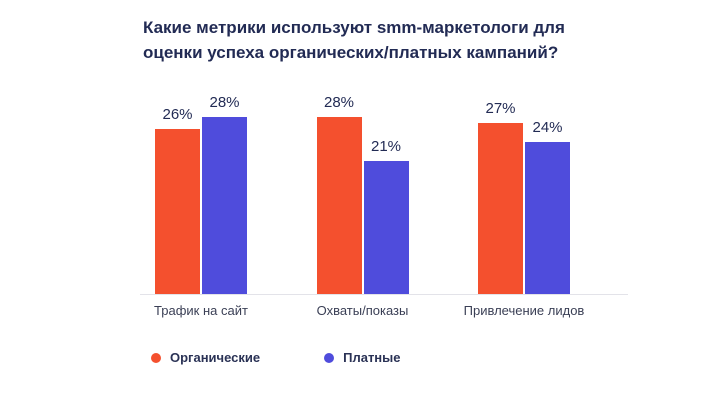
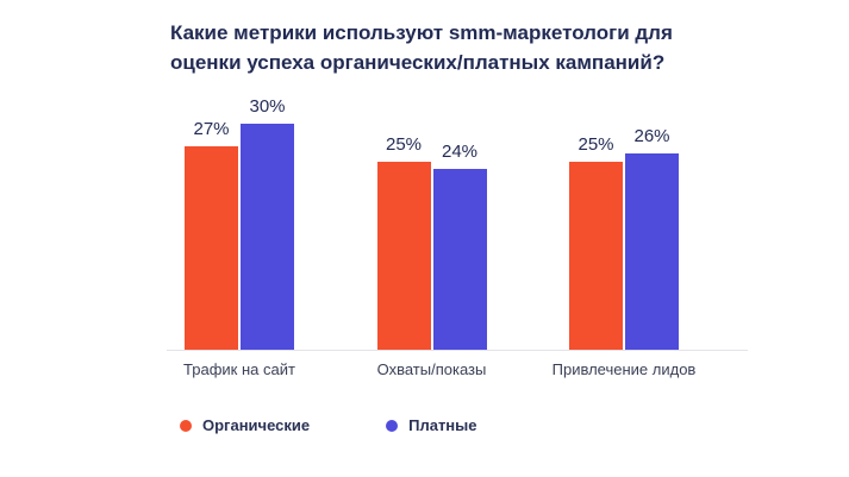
Органические/Трафик на сайт: 26% -> 27%
Платные/Трафик на сайт: 28% -> 30%
Органические/Охваты/показы: 28% -> 25%
Платные/Охваты/показы: 21% -> 24%
Органические/Привлечение лидов: 27% -> 25%
Платные/Привлечение лидов: 24% -> 26%
